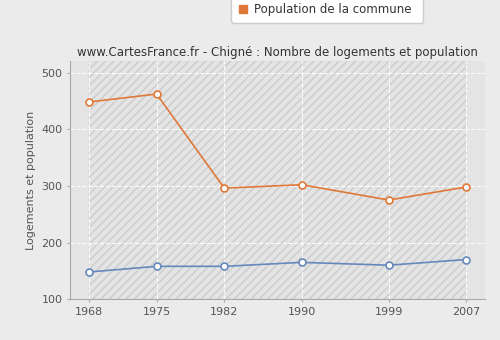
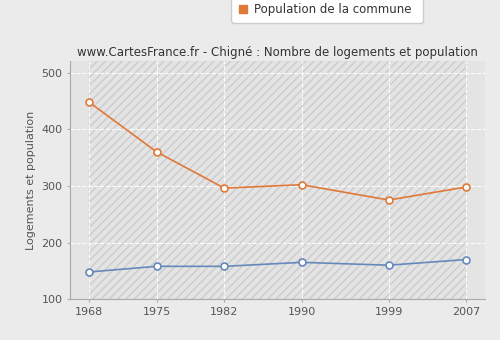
Population de la commune/1975: 462 -> 360
